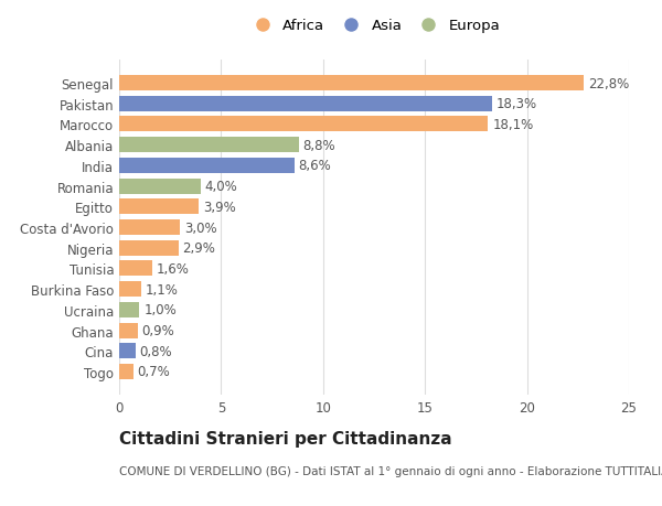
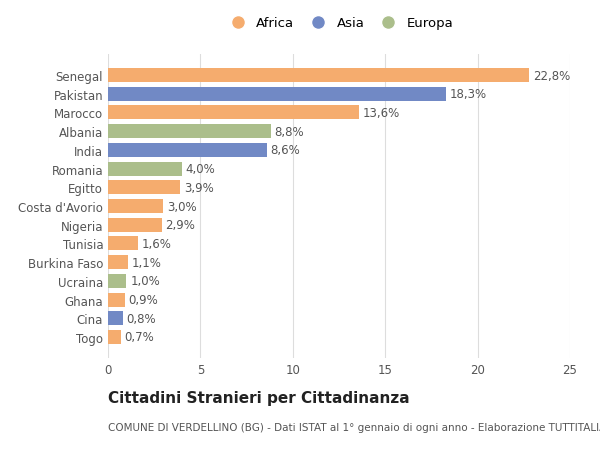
Marocco: 18,1% -> 13,6%
